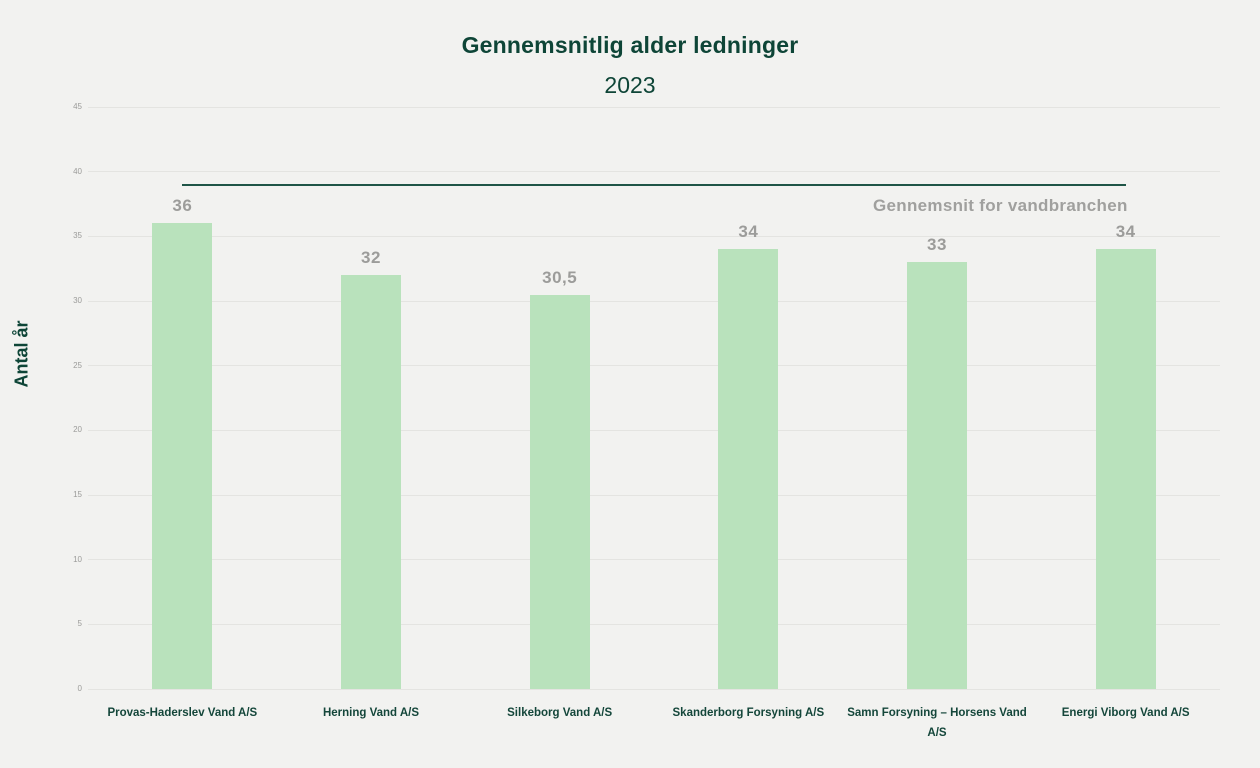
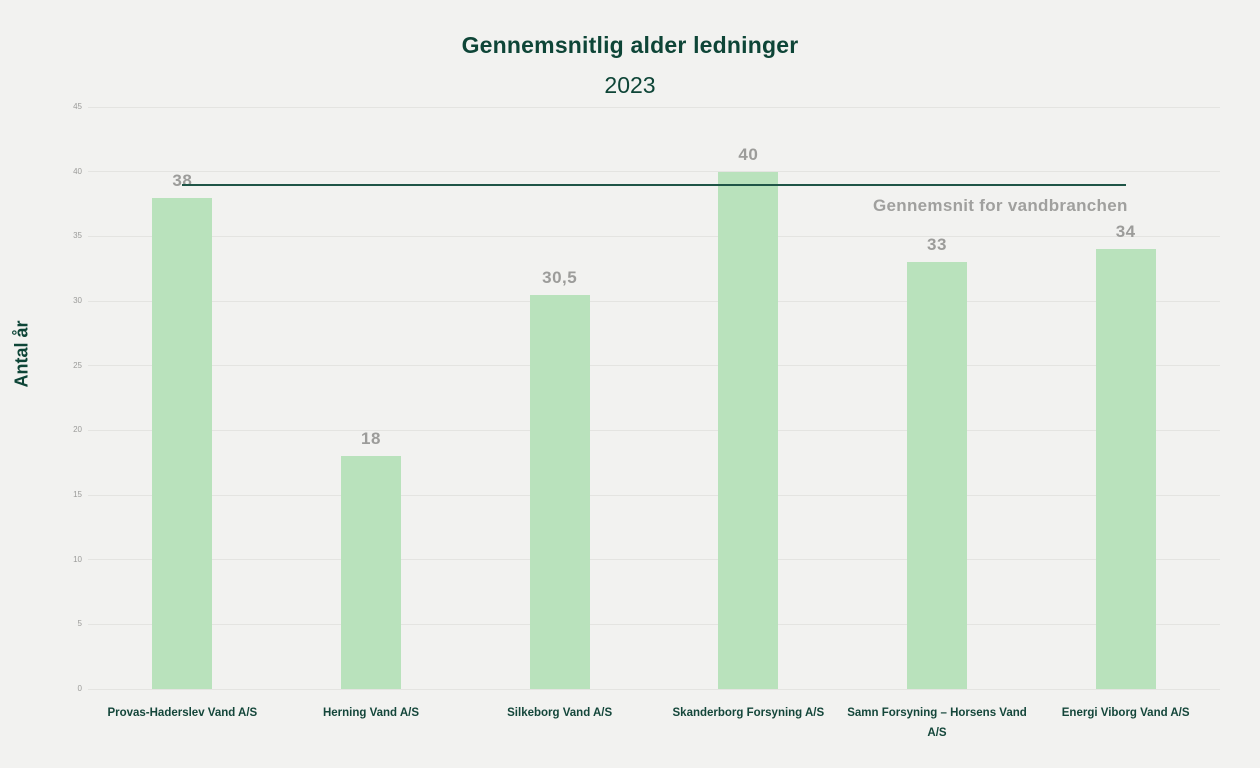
Provas-Haderslev Vand A/S: 36 -> 38
Herning Vand A/S: 32 -> 18
Skanderborg Forsyning A/S: 34 -> 40
